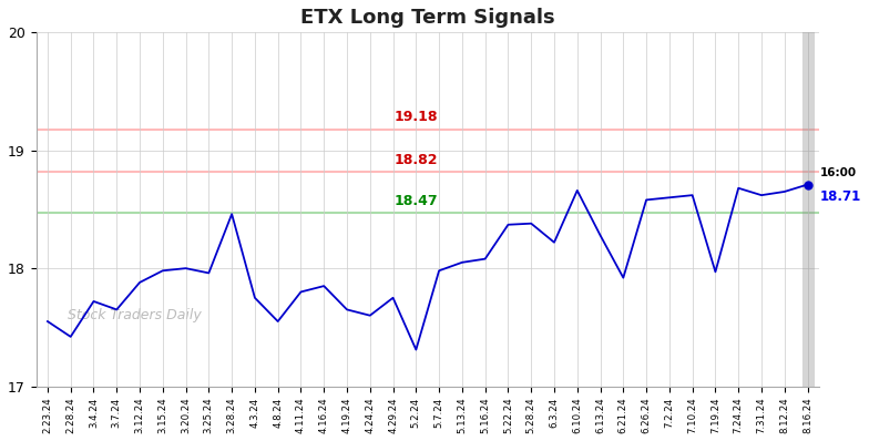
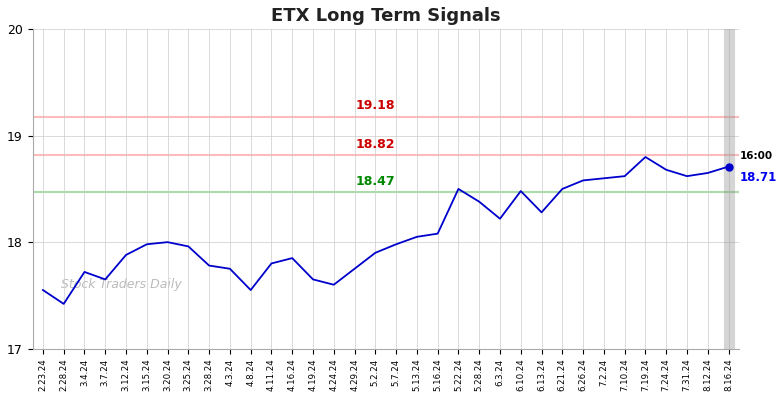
3.28.24: 18.46 -> 17.78
5.2.24: 17.31 -> 17.90
5.22.24: 18.37 -> 18.50
6.10.24: 18.66 -> 18.48
6.21.24: 17.92 -> 18.50
7.19.24: 17.97 -> 18.80
